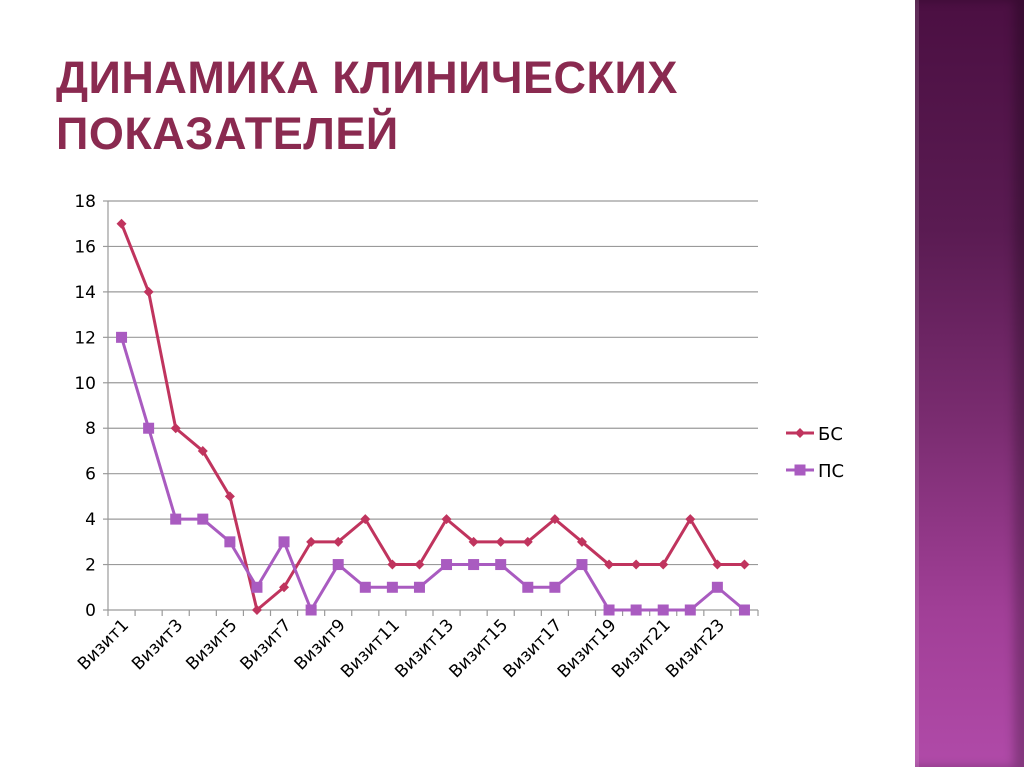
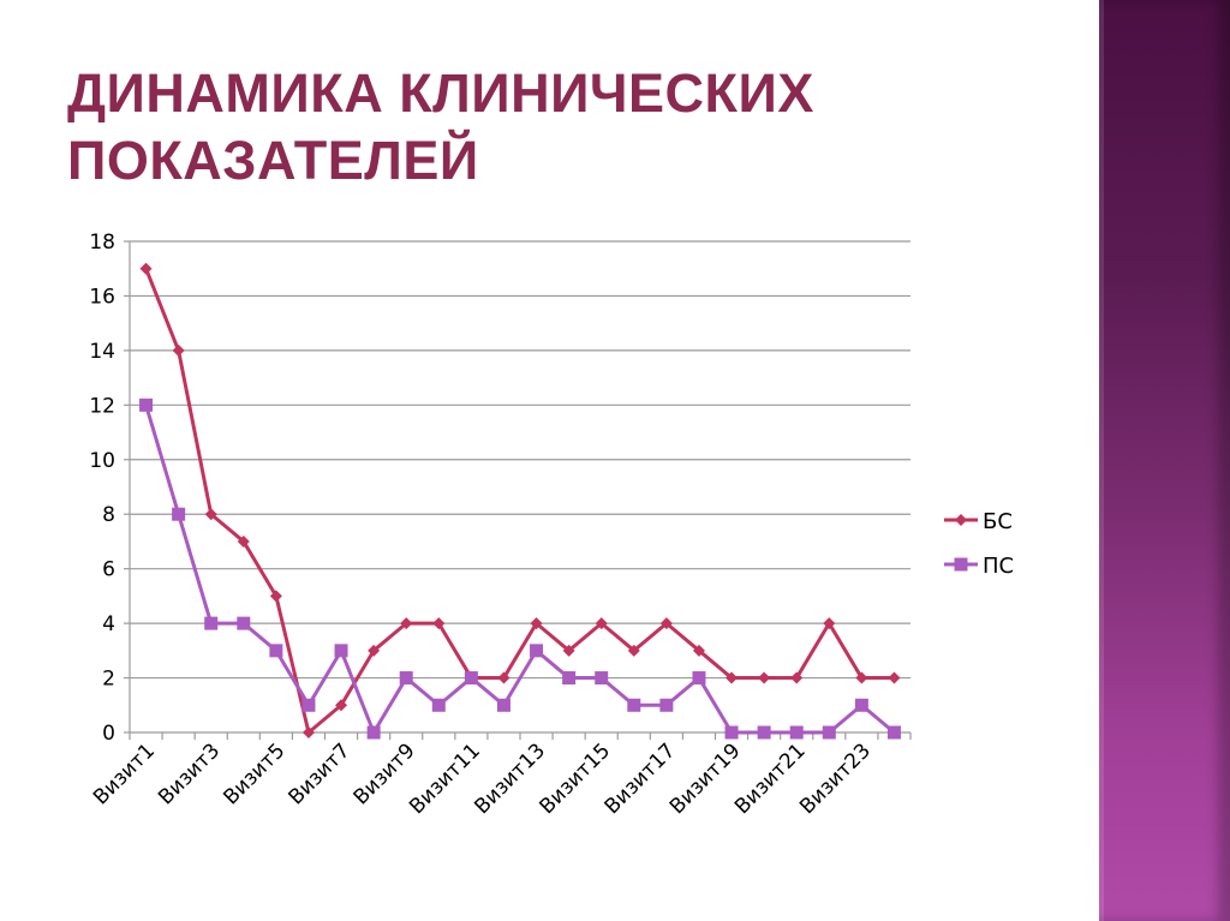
БС/Визит9: 3 -> 4
ПС/Визит11: 1 -> 2
ПС/Визит13: 2 -> 3
БС/Визит15: 3 -> 4
